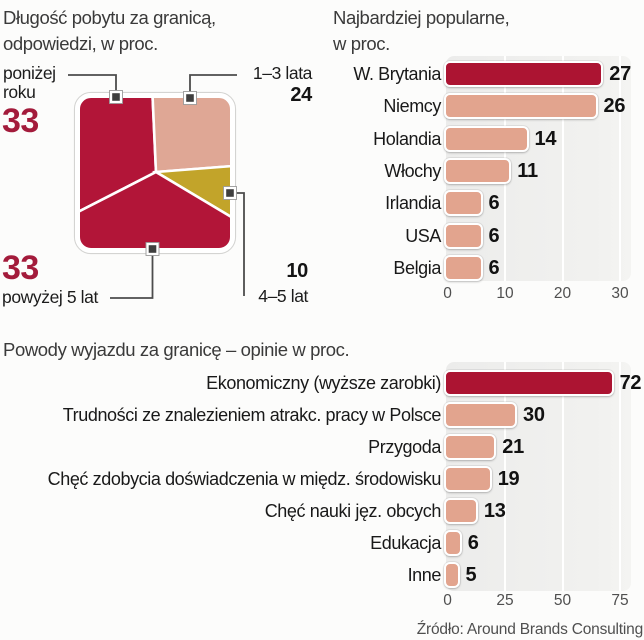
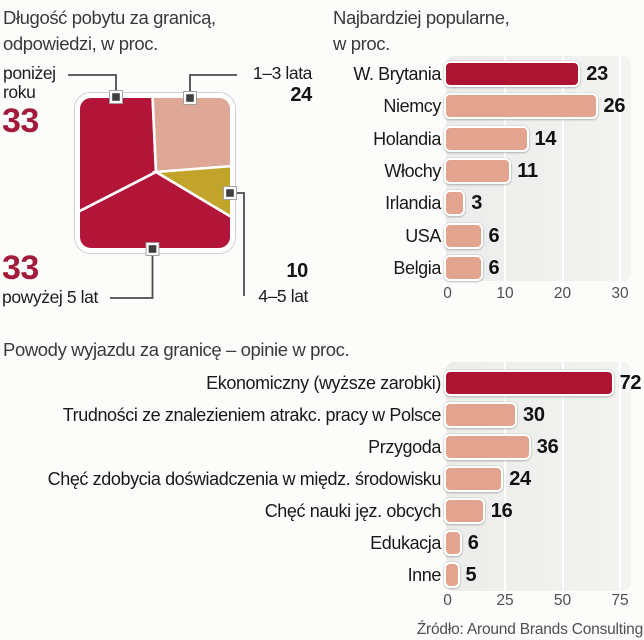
Najbardziej popularne,/W. Brytania: 27 -> 23
Najbardziej popularne,/Irlandia: 6 -> 3
Powody wyjazdu za granicę – opinie w proc./Przygoda: 21 -> 36
Powody wyjazdu za granicę – opinie w proc./Chęć zdobycia doświadczenia w międz. środowisku: 19 -> 24
Powody wyjazdu za granicę – opinie w proc./Chęć nauki jęz. obcych: 13 -> 16
